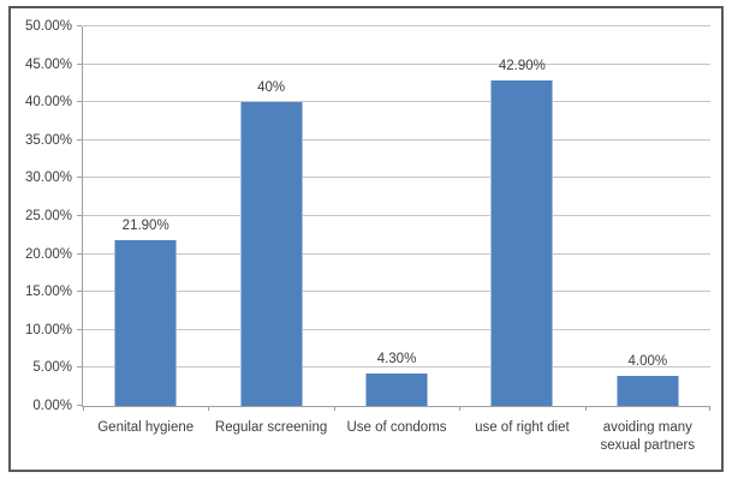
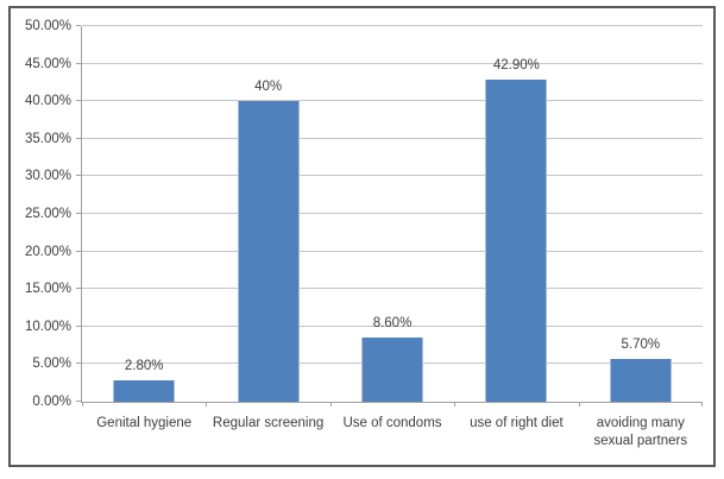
Genital hygiene: 21.90% -> 2.80%
Use of condoms: 4.30% -> 8.60%
avoiding many sexual partners: 4.00% -> 5.70%
